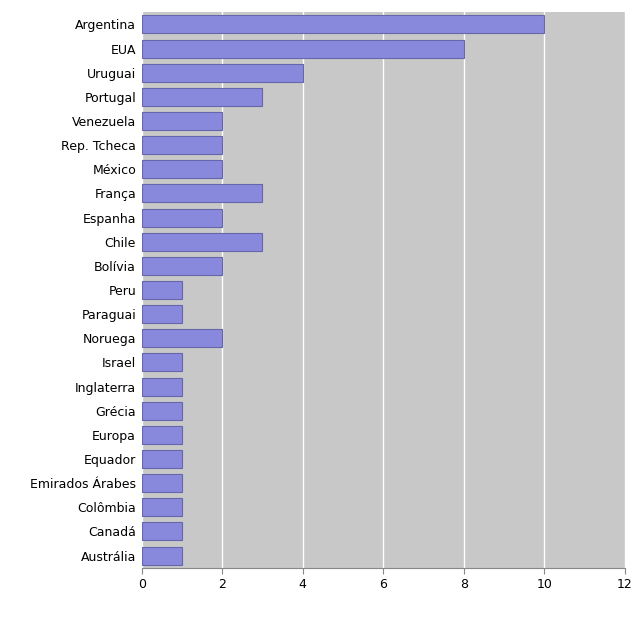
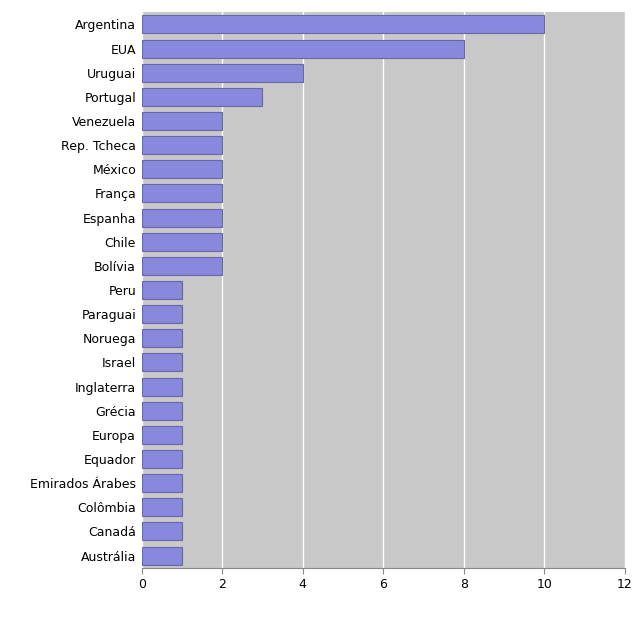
França: 3 -> 2
Chile: 3 -> 2
Noruega: 2 -> 1
